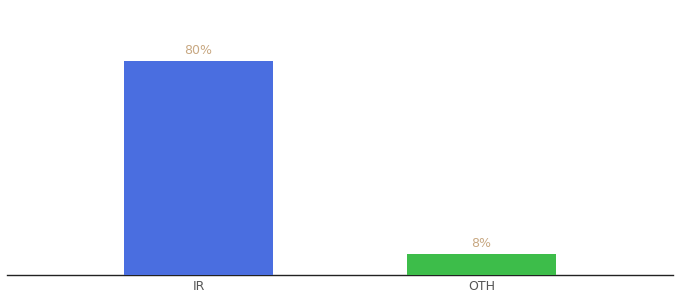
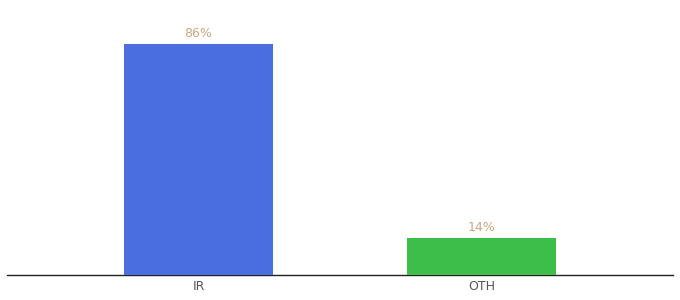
IR: 80% -> 86%
OTH: 8% -> 14%
